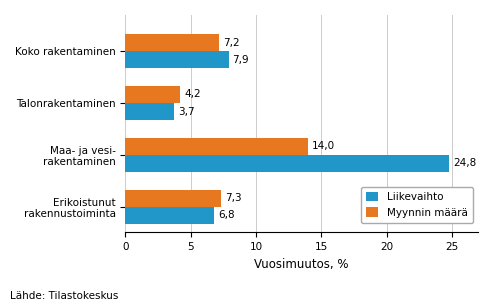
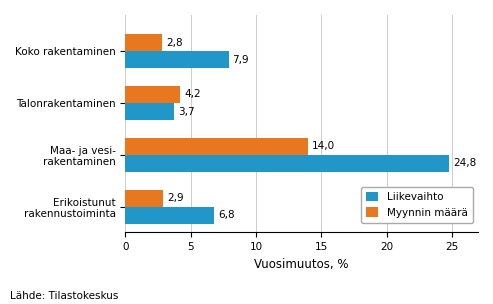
Myynnin määrä/Koko rakentaminen: 7,2 -> 2,8
Myynnin määrä/Erikoistunut rakennustoiminta: 7,3 -> 2,9
